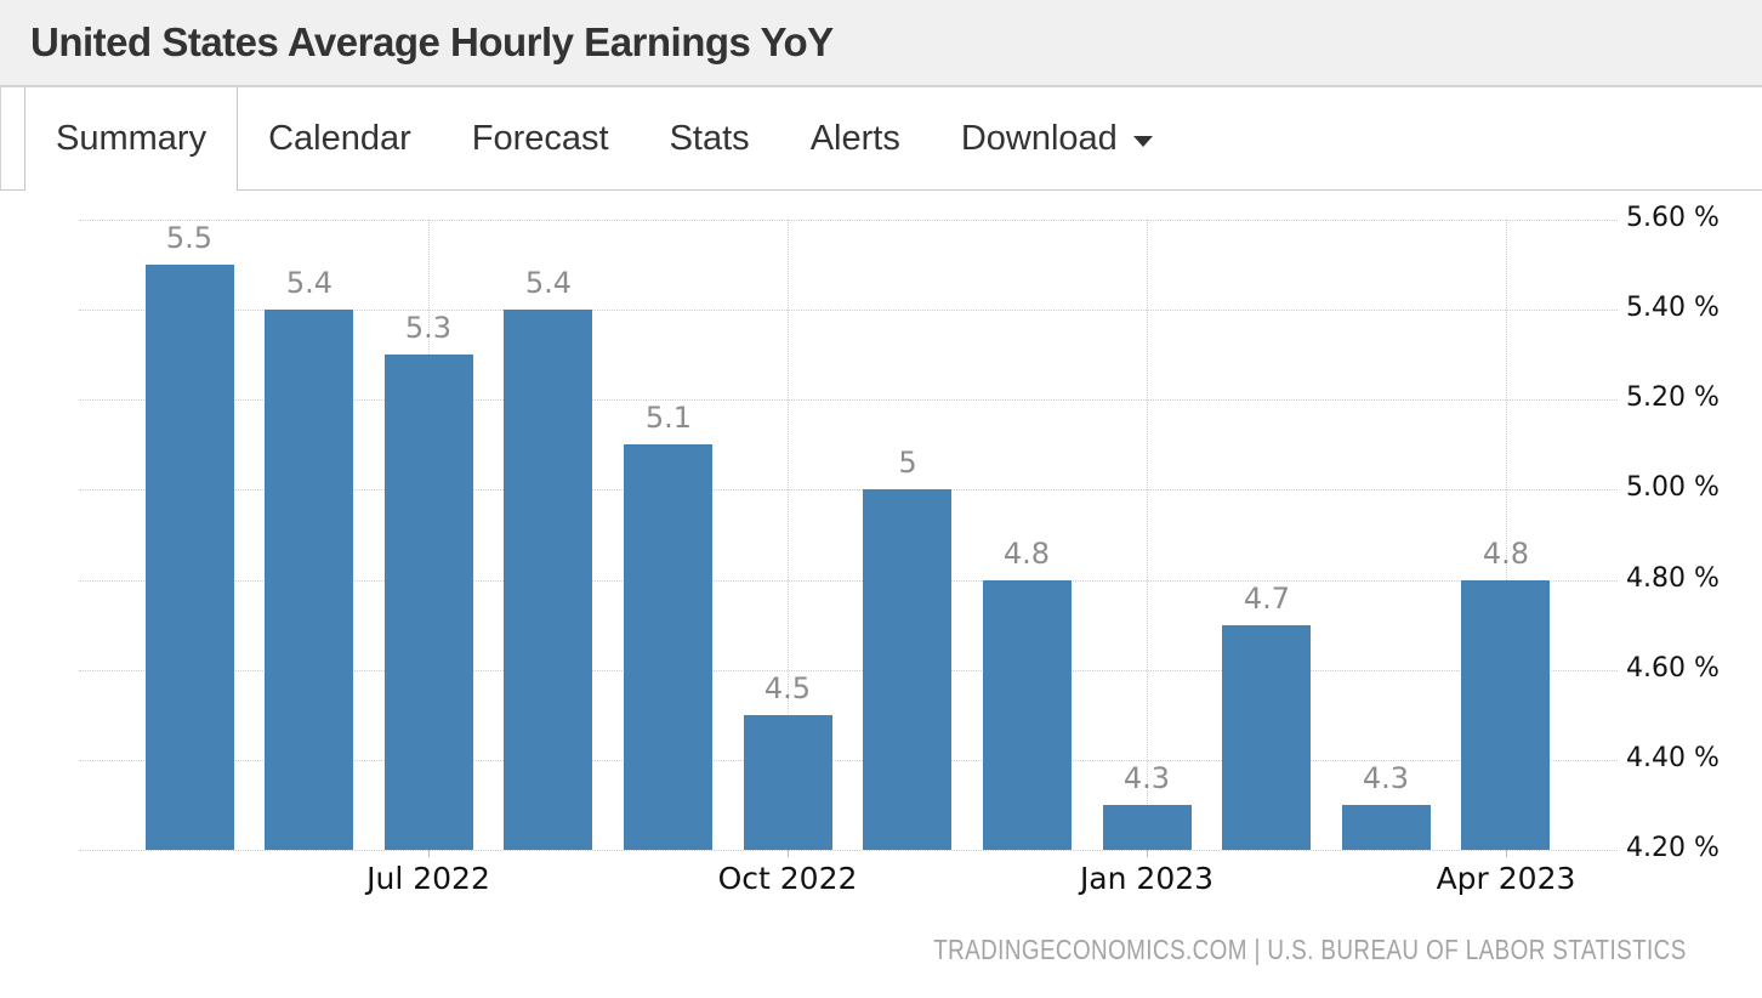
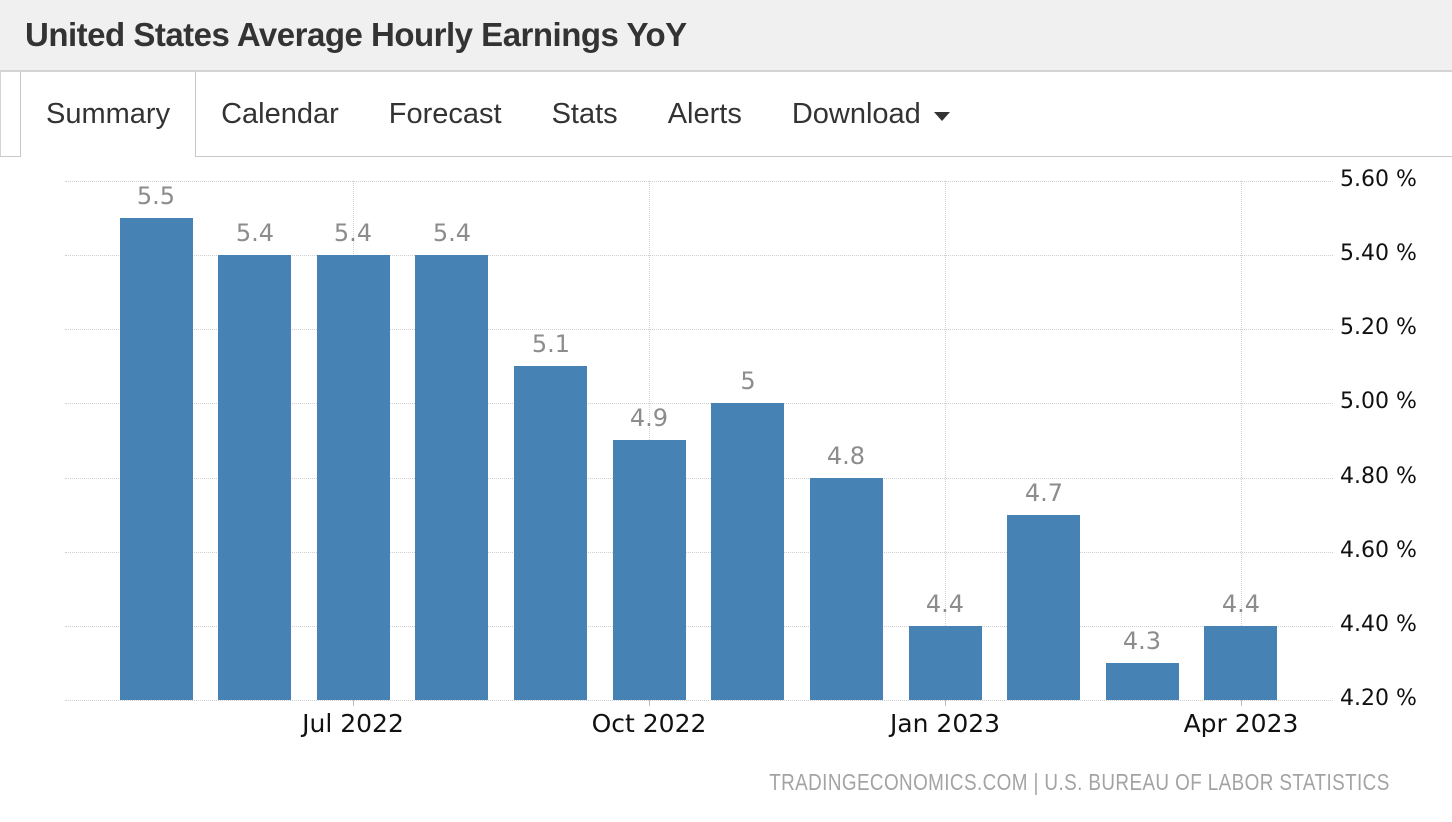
Jul 2022: 5.3 -> 5.4
Oct 2022: 4.5 -> 4.9
Jan 2023: 4.3 -> 4.4
Apr 2023: 4.8 -> 4.4
